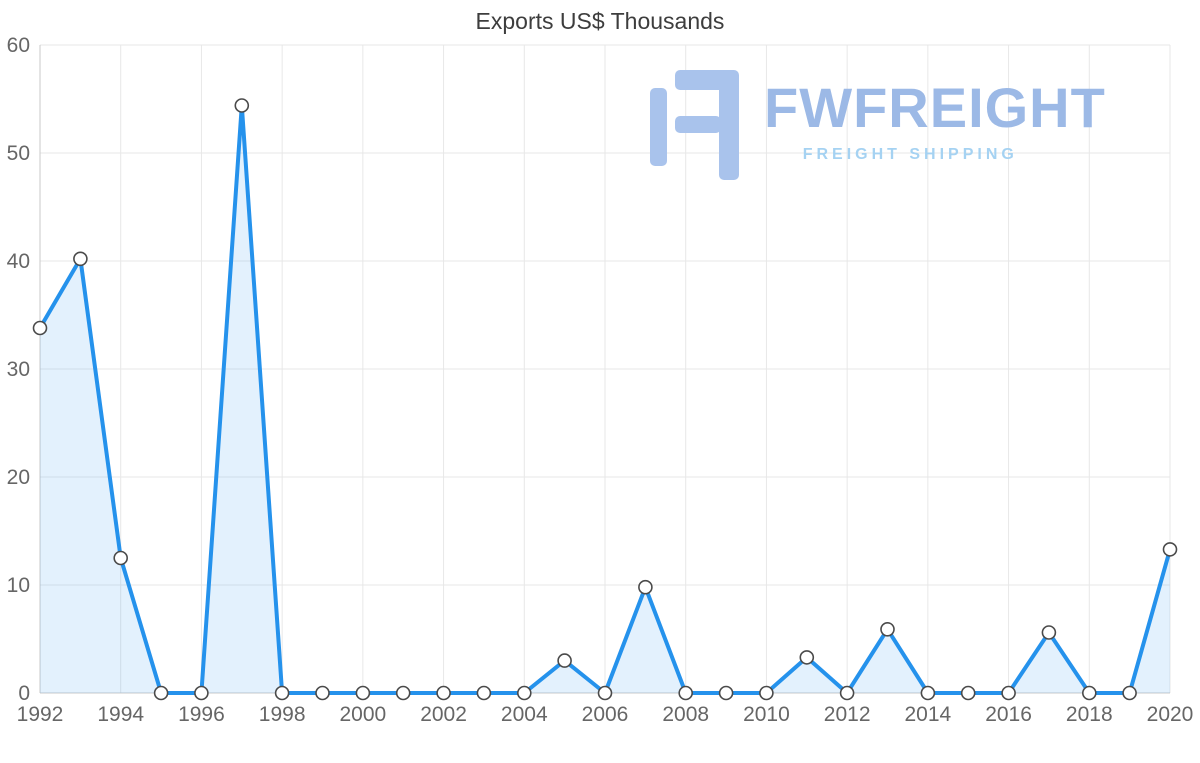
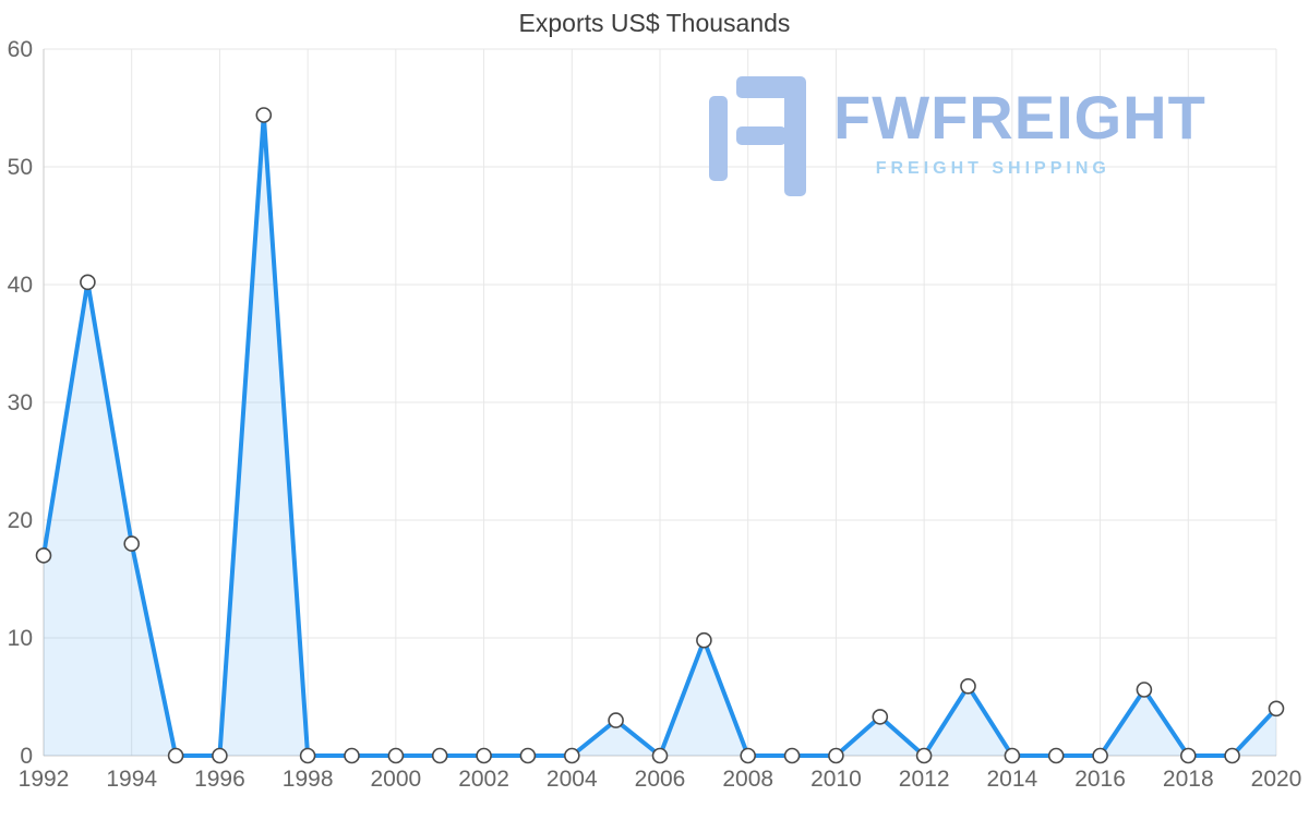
1992: 33.8 -> 17.0
1994: 12.5 -> 18.0
2020: 13.3 -> 4.0
